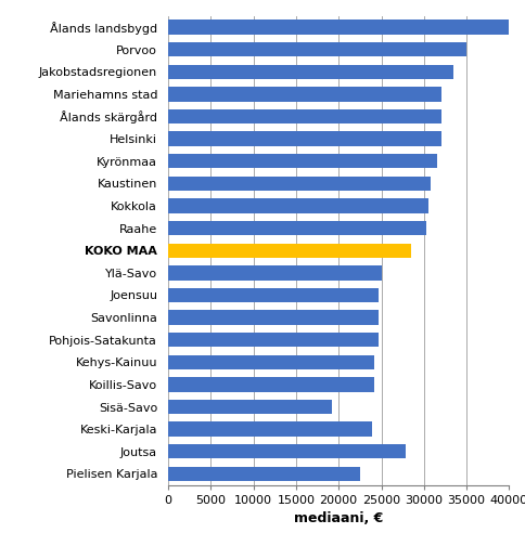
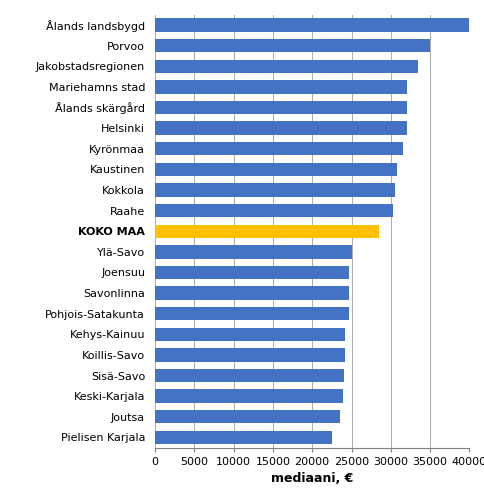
Sisä-Savo: 19200 -> 24000
Joutsa: 27800 -> 23500
